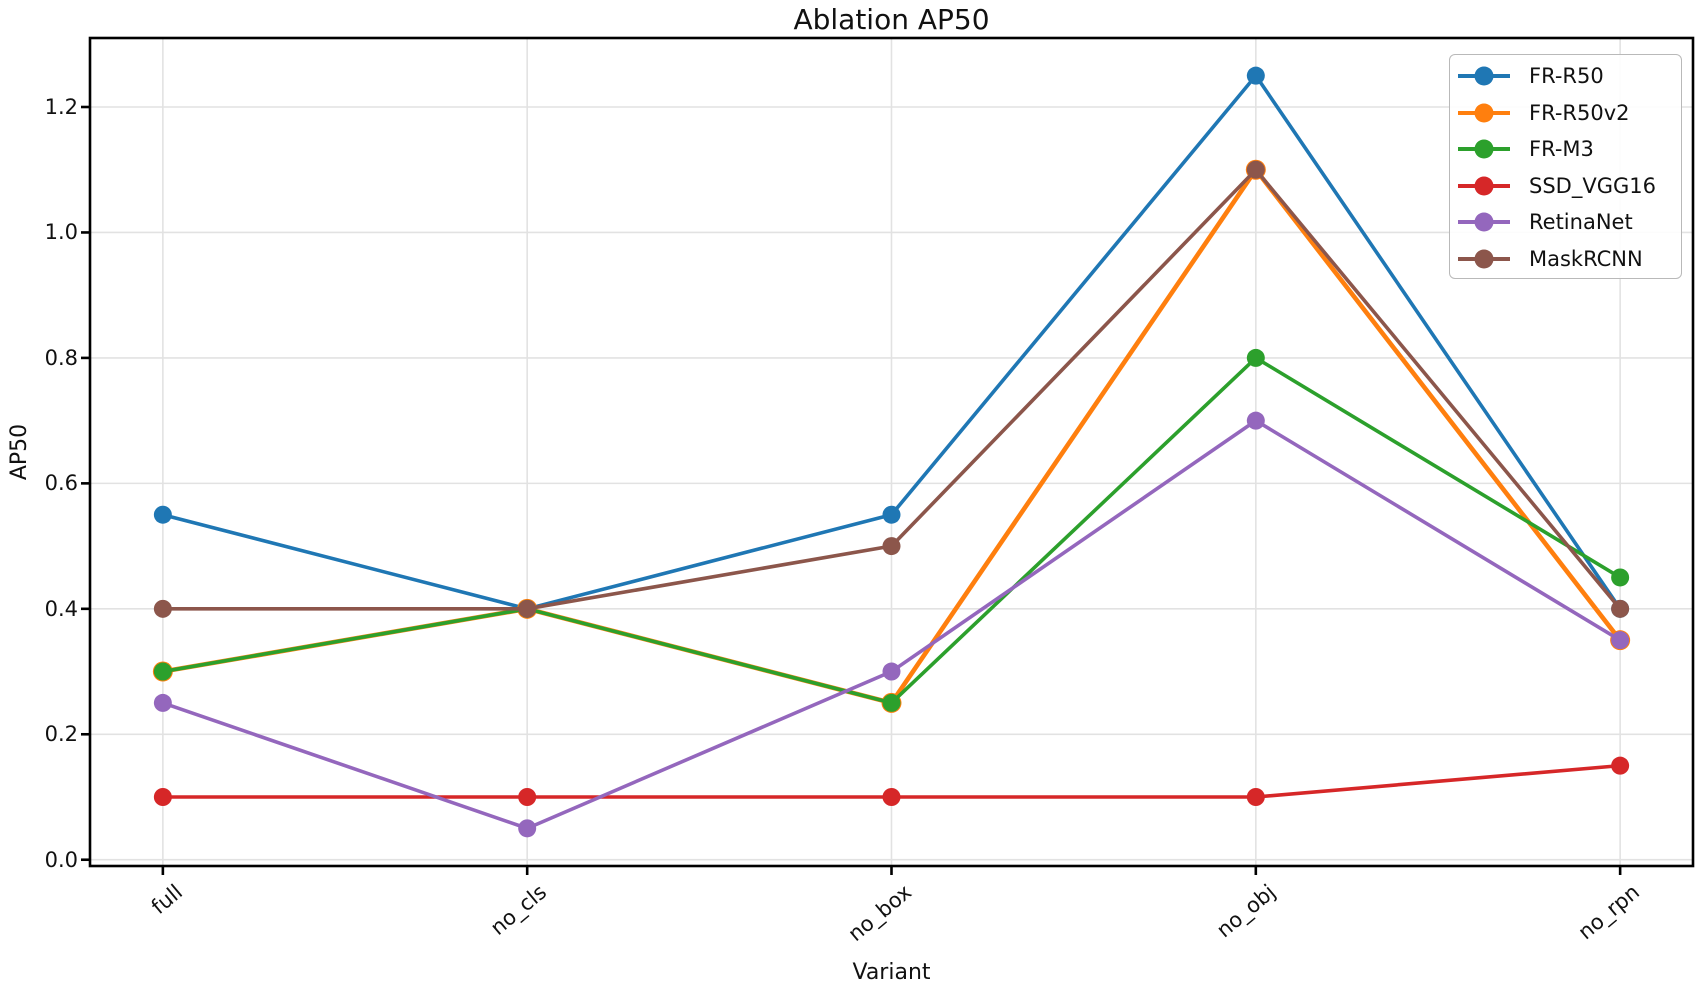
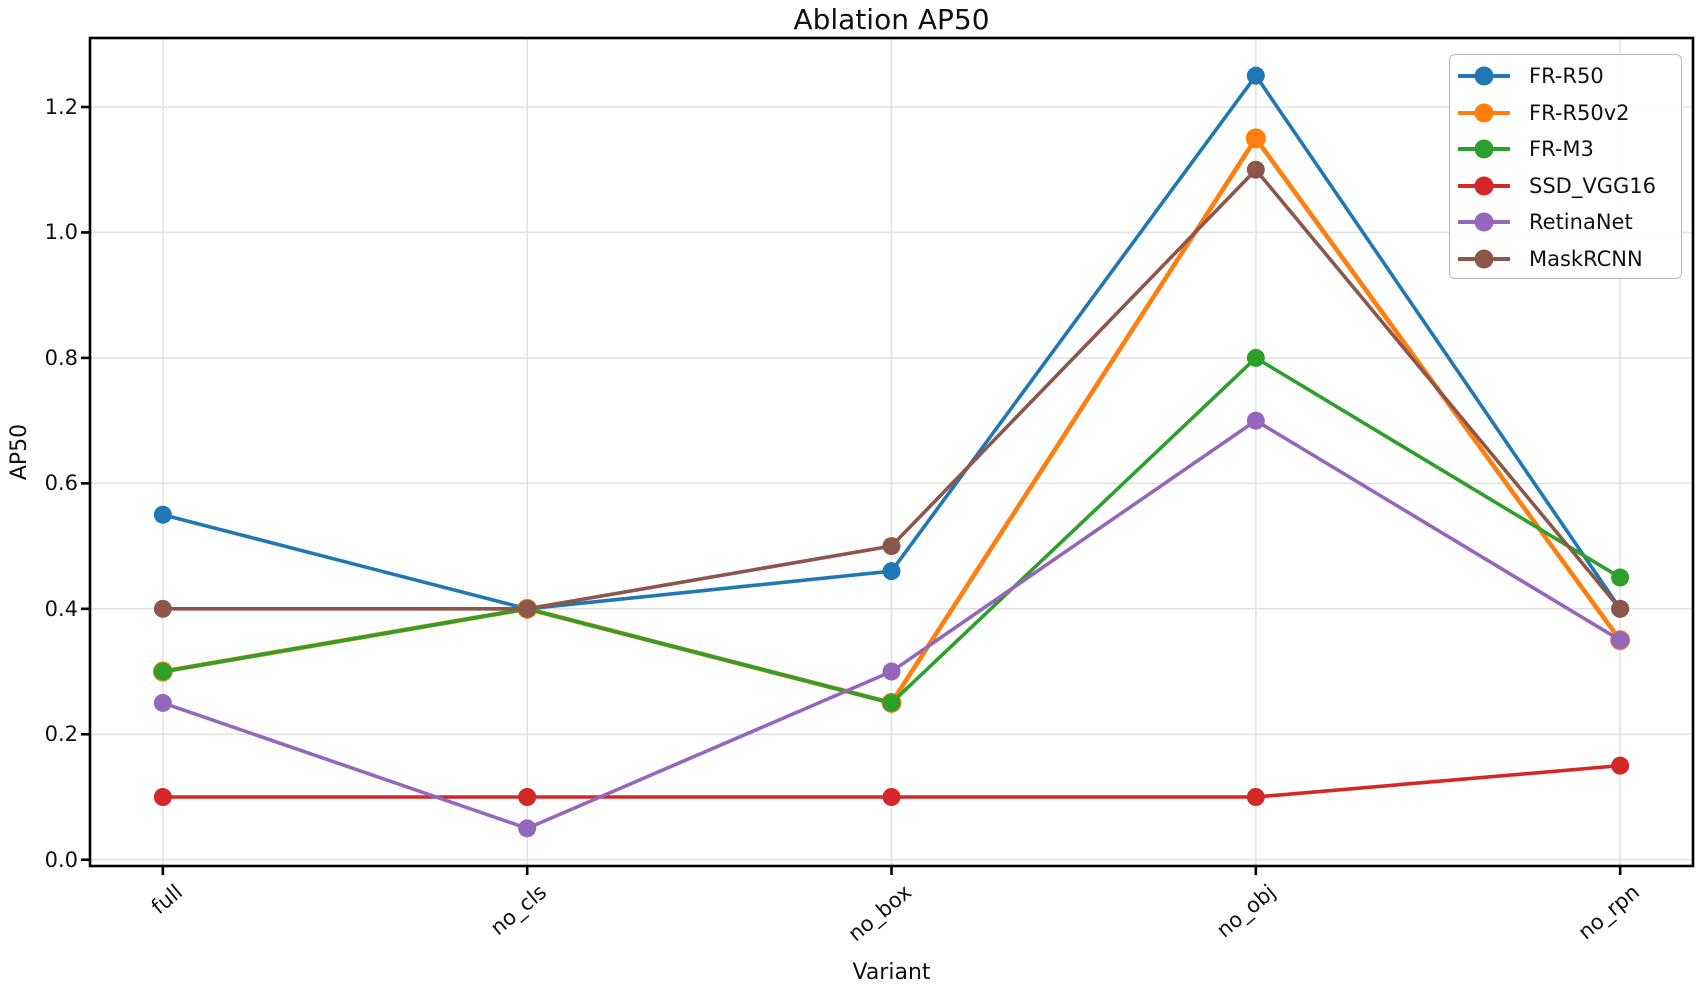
FR-R50/no_box: 0.55 -> 0.46
FR-R50v2/no_obj: 1.10 -> 1.15
